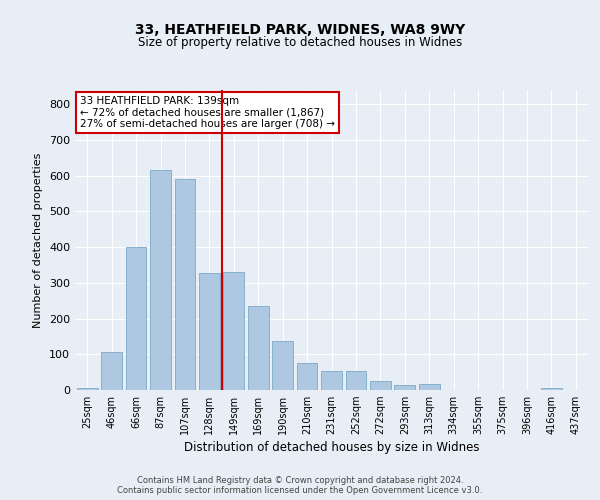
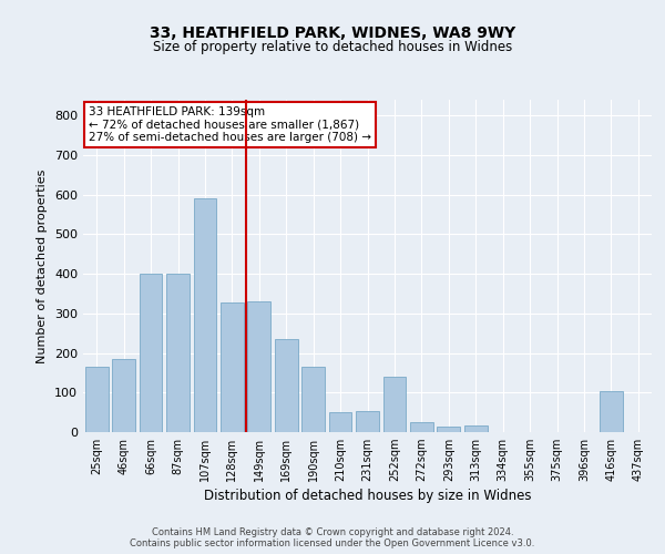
25sqm: 5 -> 165
46sqm: 107 -> 185
87sqm: 615 -> 400
190sqm: 137 -> 165
210sqm: 75 -> 50
252sqm: 52 -> 140
416sqm: 5 -> 105
